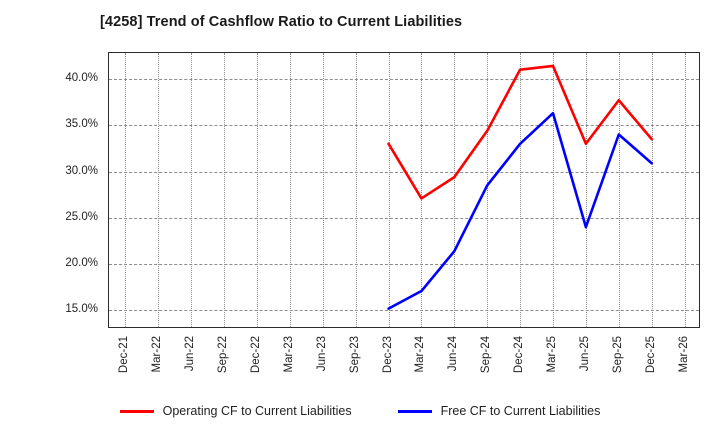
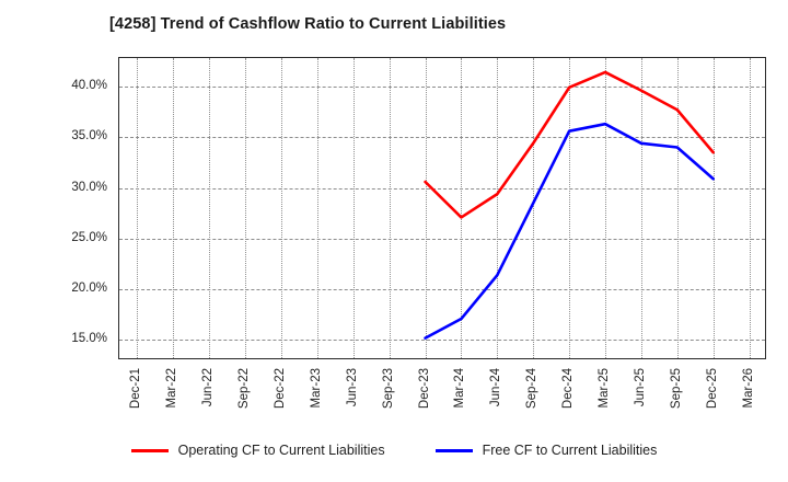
Operating CF to Current Liabilities/Dec-23: 33% -> 31%
Operating CF to Current Liabilities/Dec-24: 41% -> 40%
Free CF to Current Liabilities/Dec-24: 33% -> 36%
Operating CF to Current Liabilities/Jun-25: 33% -> 40%
Free CF to Current Liabilities/Jun-25: 24% -> 34%
